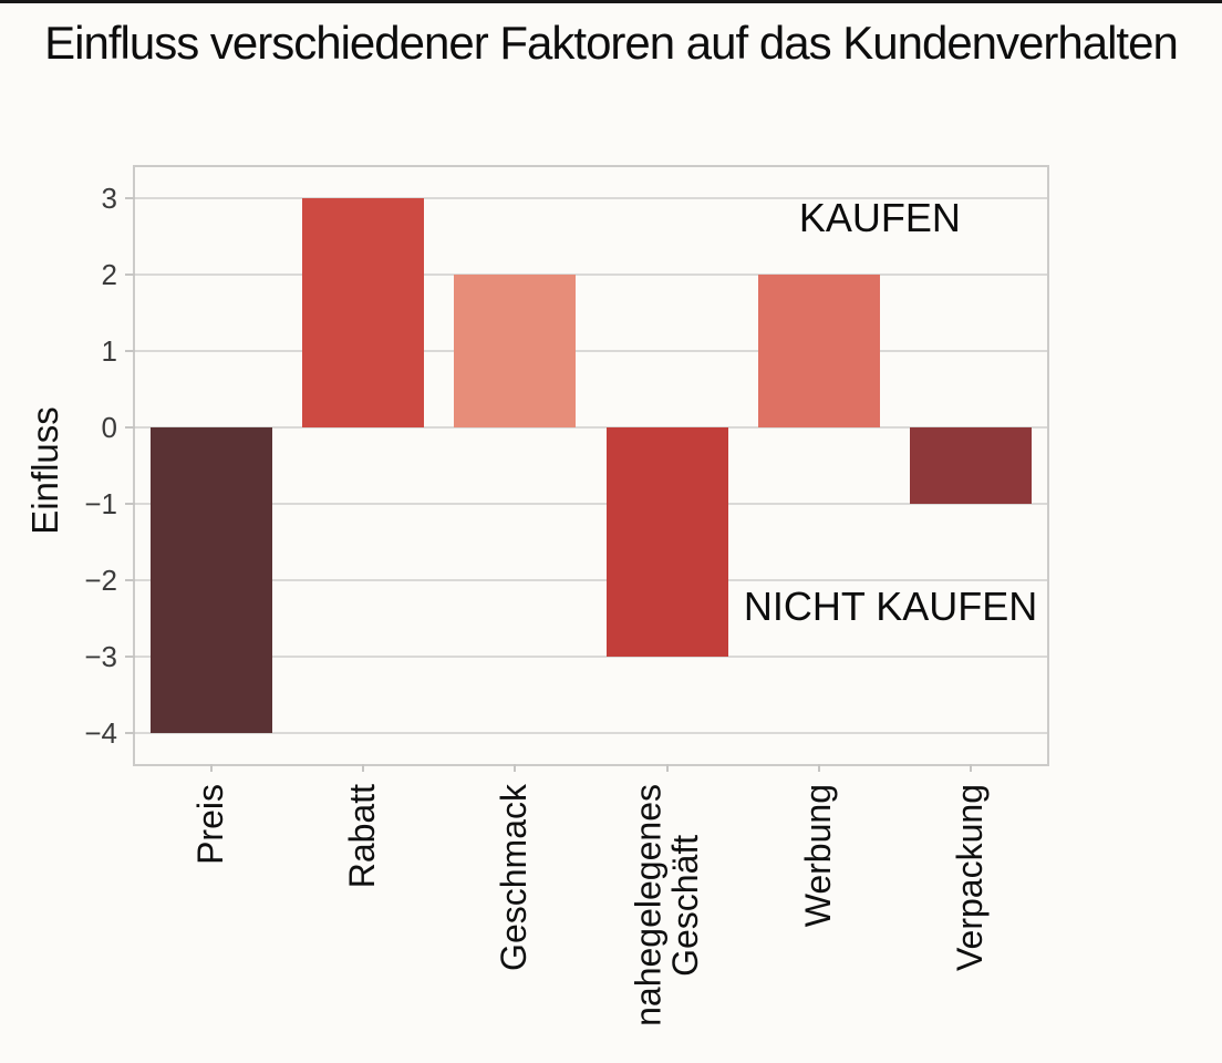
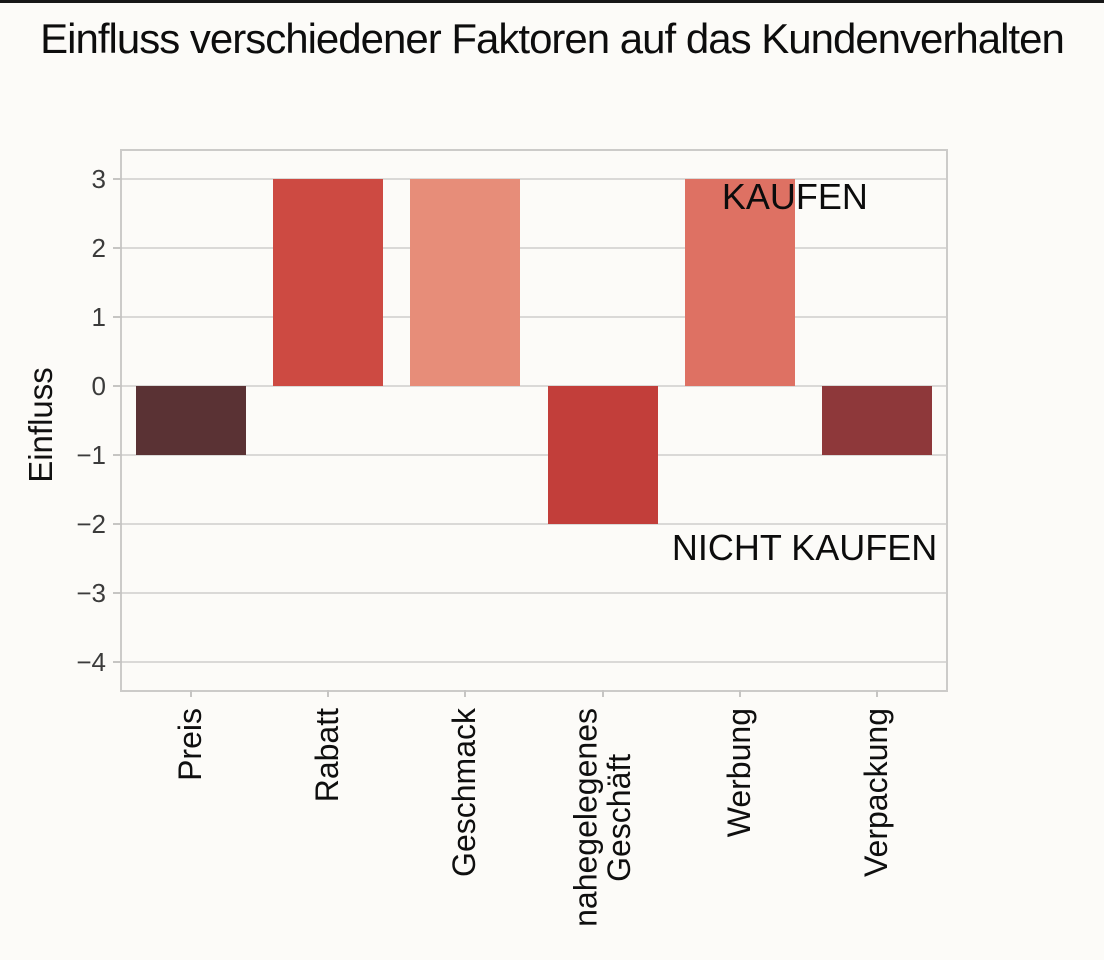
Preis: -4 -> -1
Geschmack: 2 -> 3
nahegelegenes Geschäft: -3 -> -2
Werbung: 2 -> 3
